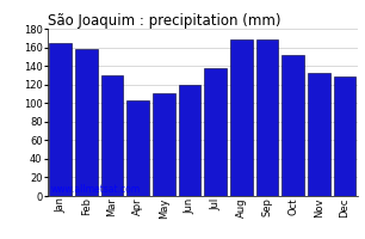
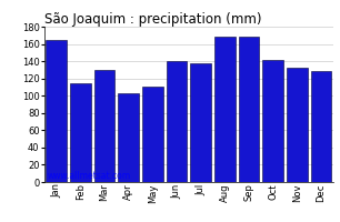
Feb: 158 -> 114
Jun: 120 -> 140
Oct: 152 -> 142
